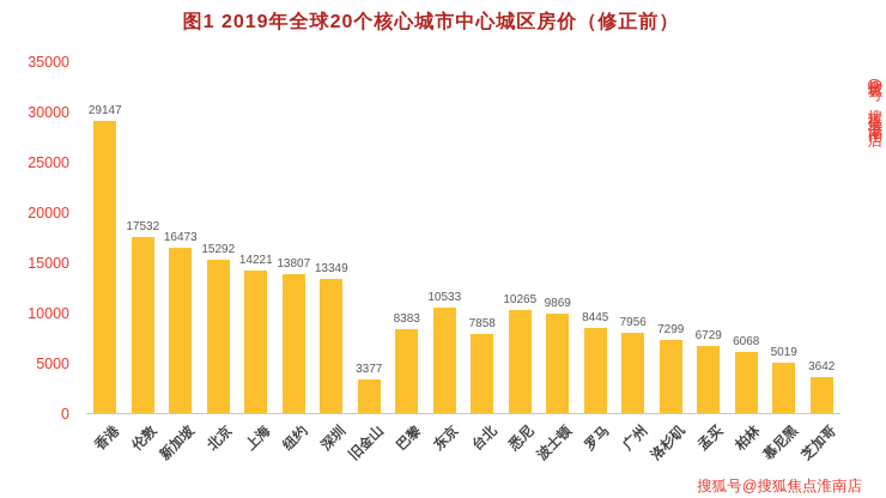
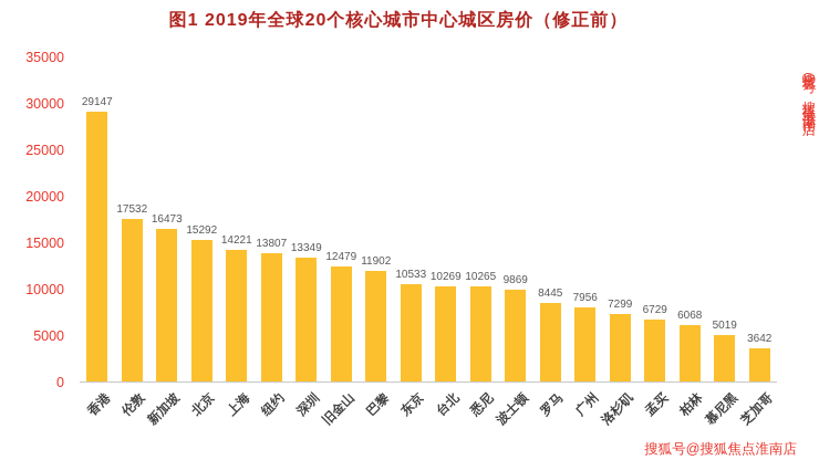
旧金山: 3377 -> 12479
巴黎: 8383 -> 11902
台北: 7858 -> 10269
